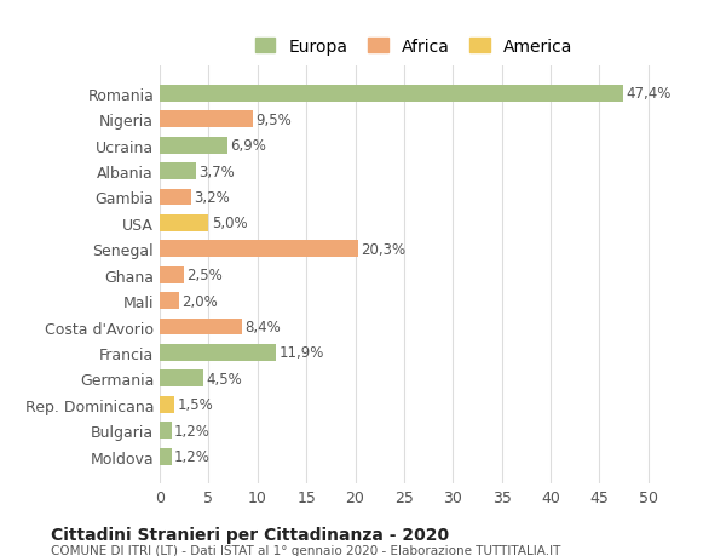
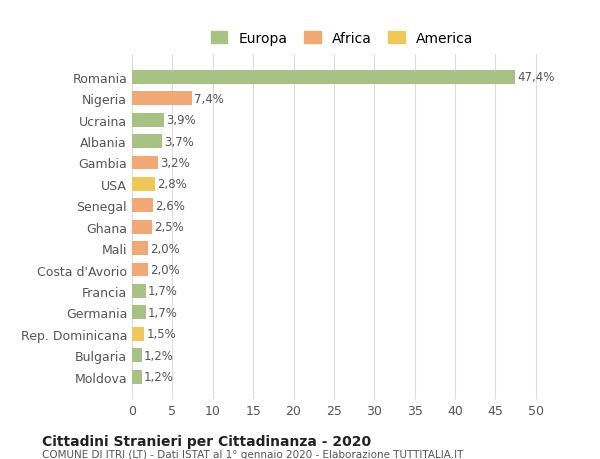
Nigeria: 9,5% -> 7,4%
Ucraina: 6,9% -> 3,9%
USA: 5,0% -> 2,8%
Senegal: 20,3% -> 2,6%
Costa d'Avorio: 8,4% -> 2,0%
Francia: 11,9% -> 1,7%
Germania: 4,5% -> 1,7%
